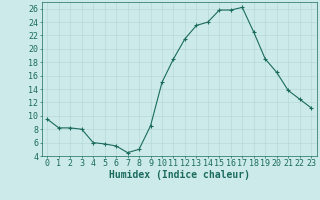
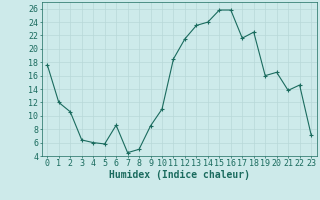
0: 9.5 -> 17.6
1: 8.2 -> 12.0
2: 8.2 -> 10.6
3: 8.0 -> 6.4
6: 5.5 -> 8.6
10: 15.0 -> 11.0
17: 26.2 -> 21.6
19: 18.5 -> 16.0
22: 12.5 -> 14.6
23: 11.2 -> 7.2
